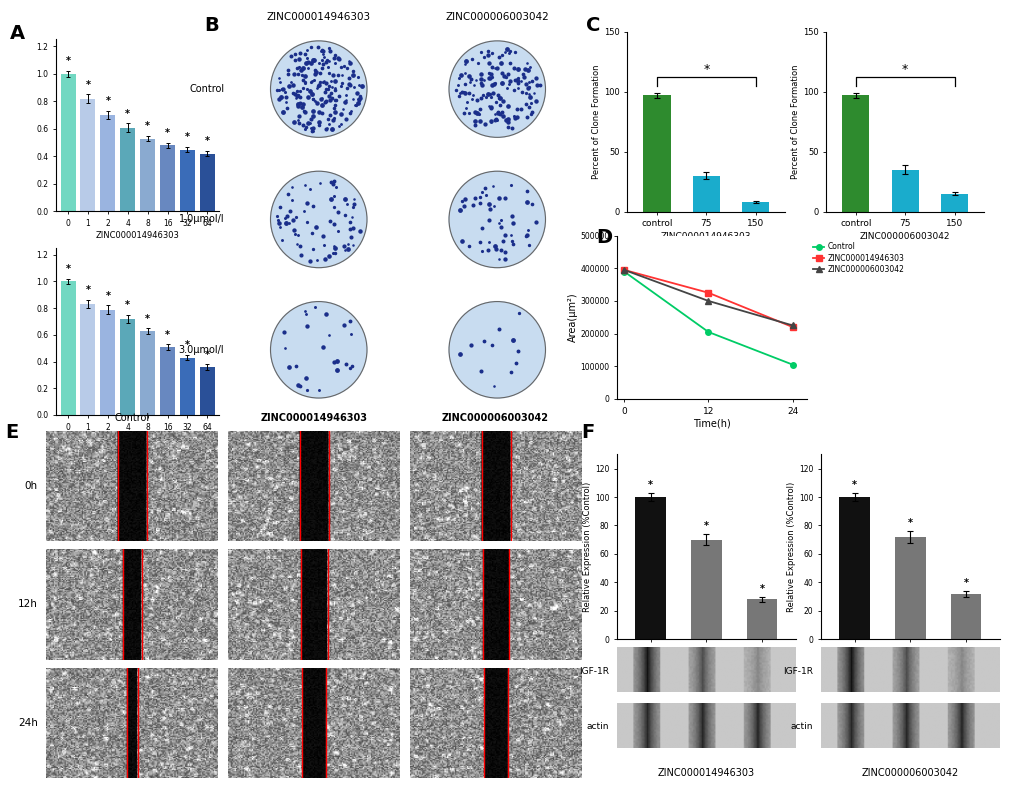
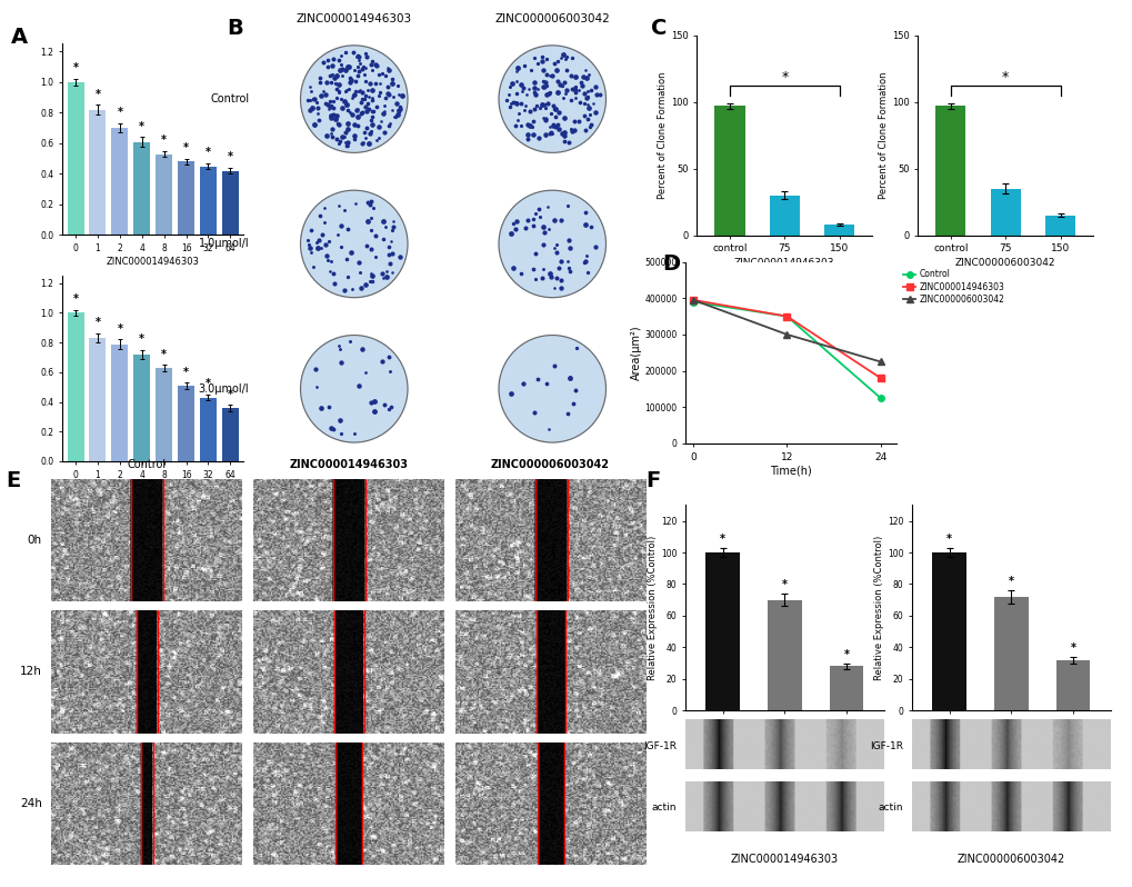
Control/12: 205000 -> 350000
ZINC000014946303/12: 325000 -> 350000
Control/24: 105000 -> 125000
ZINC000014946303/24: 220000 -> 180000
